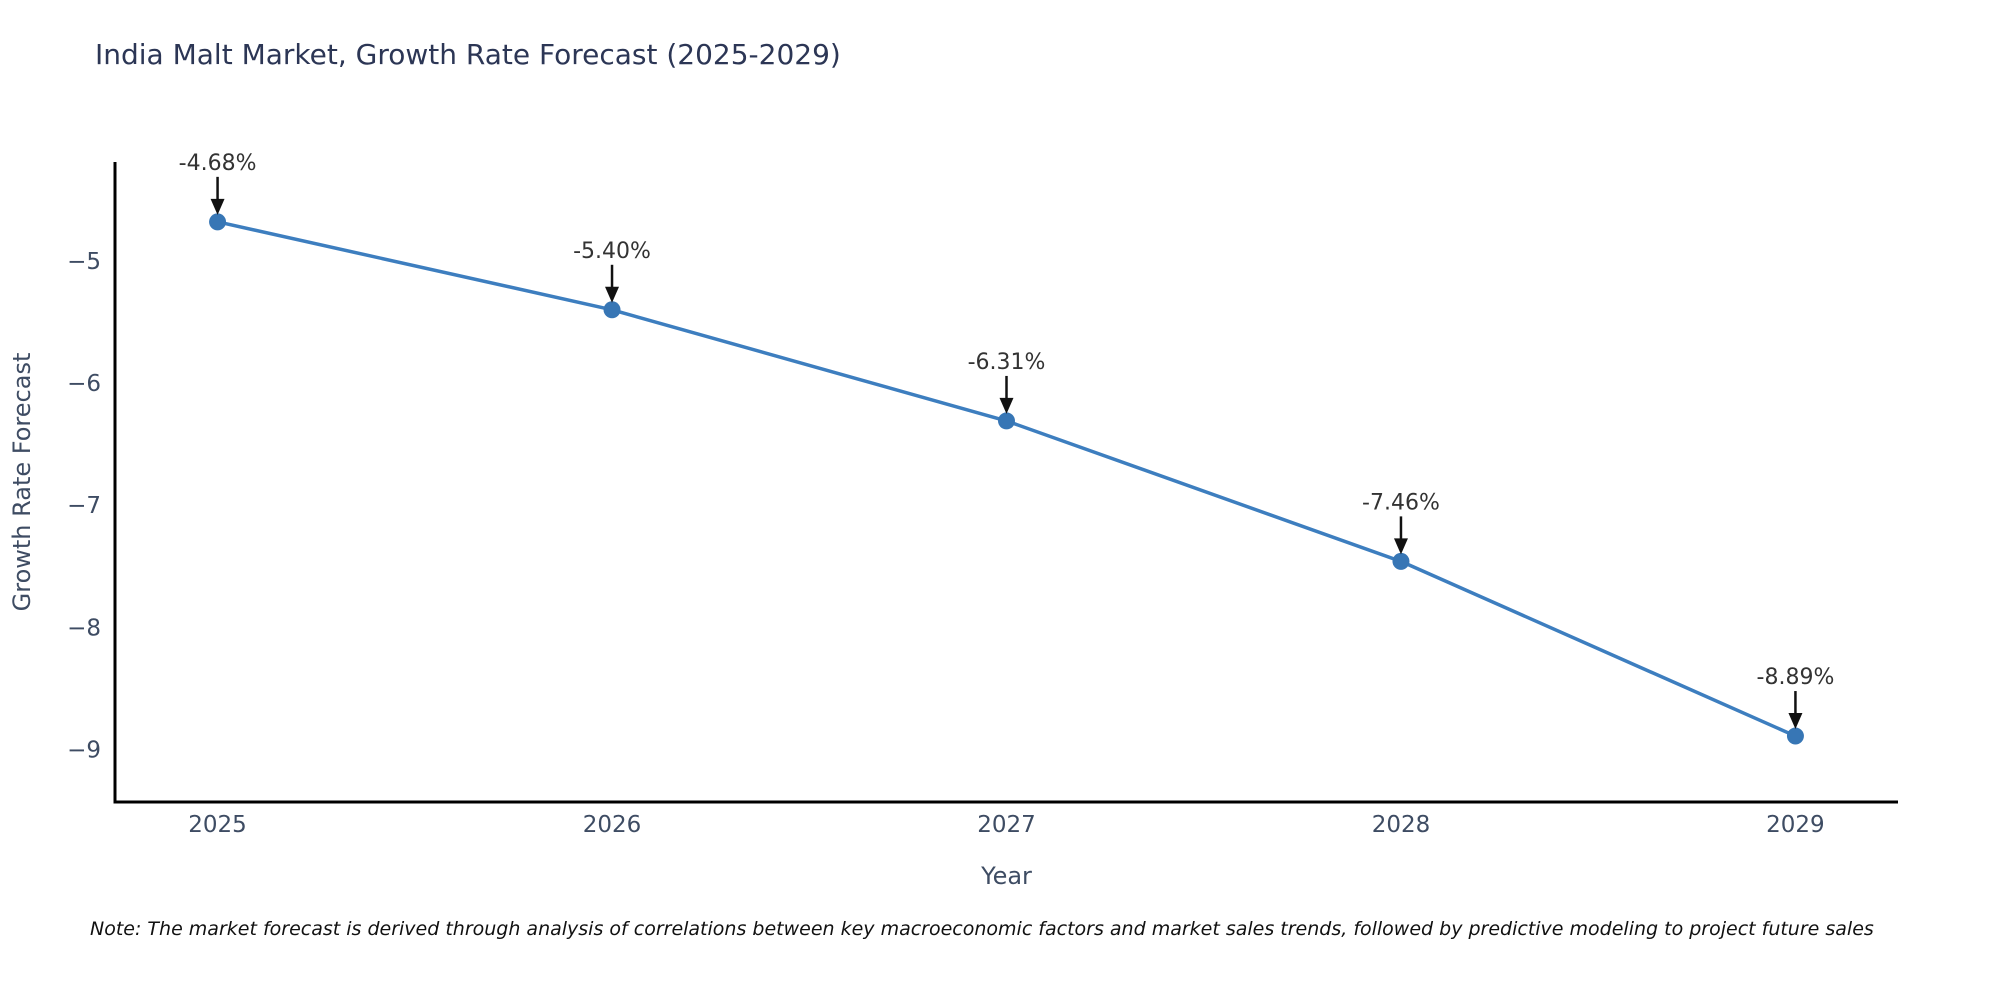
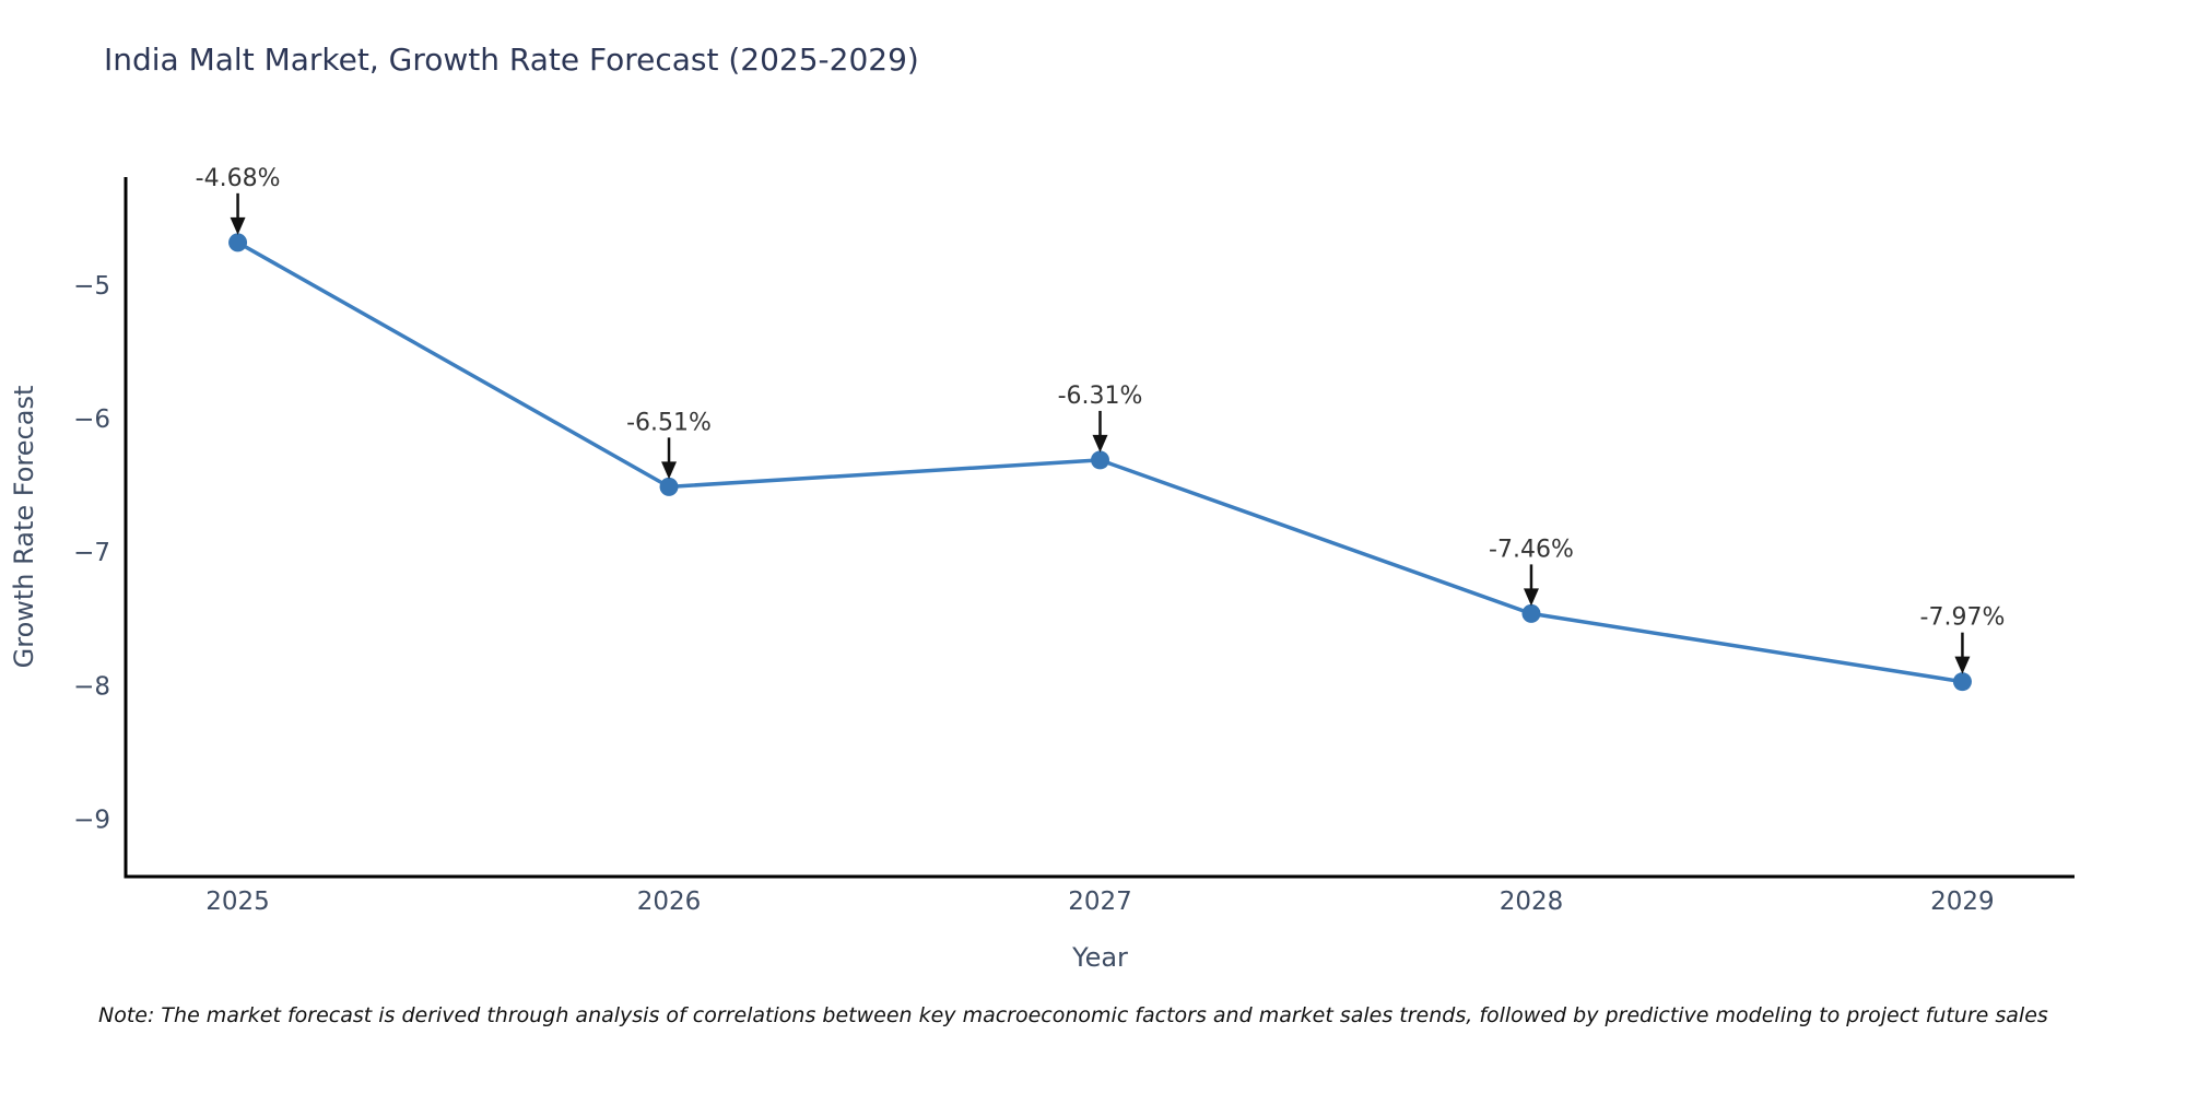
2026: -5.40% -> -6.51%
2029: -8.89% -> -7.97%
